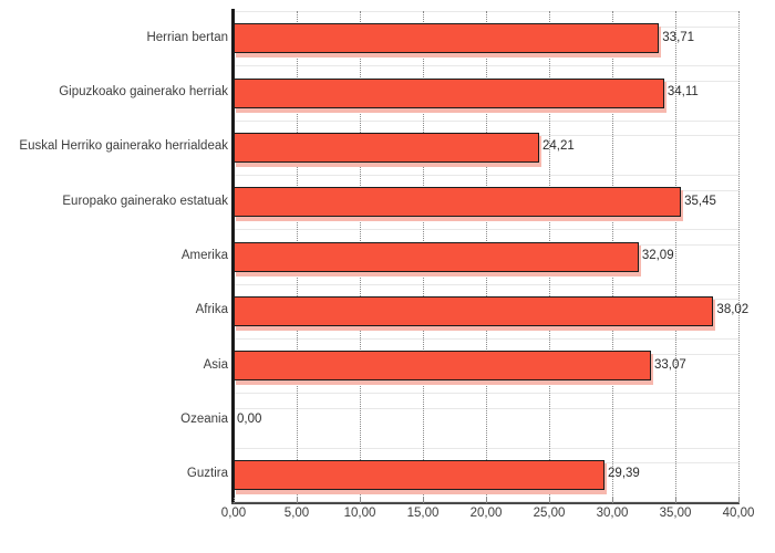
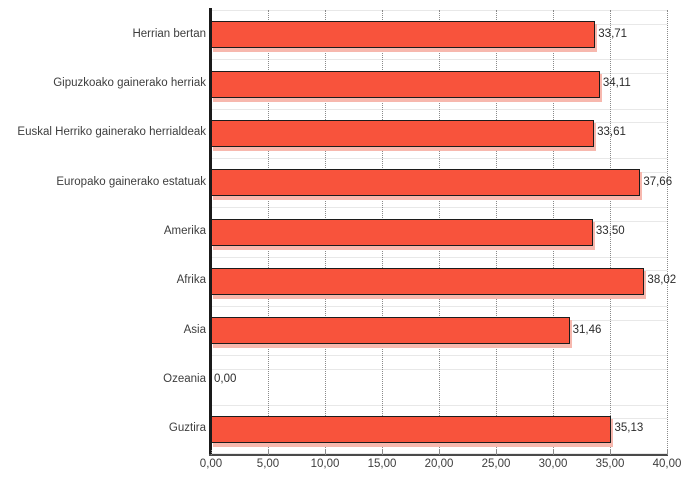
Euskal Herriko gainerako herrialdeak: 24,21 -> 33,61
Europako gainerako estatuak: 35,45 -> 37,66
Amerika: 32,09 -> 33,50
Asia: 33,07 -> 31,46
Guztira: 29,39 -> 35,13
